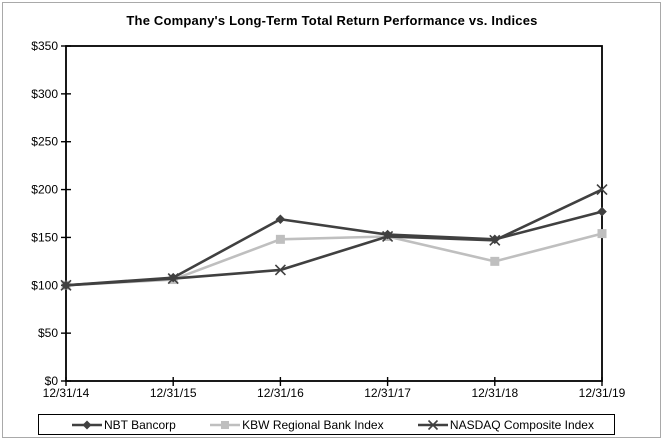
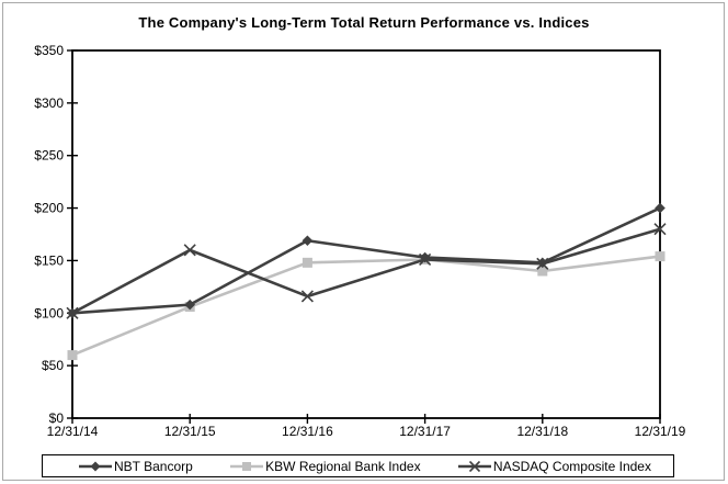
KBW Regional Bank Index/12/31/14: $100 -> $60
NASDAQ Composite Index/12/31/15: $110 -> $160
KBW Regional Bank Index/12/31/18: $120 -> $140
NBT Bancorp/12/31/19: $180 -> $200
NASDAQ Composite Index/12/31/19: $200 -> $180
